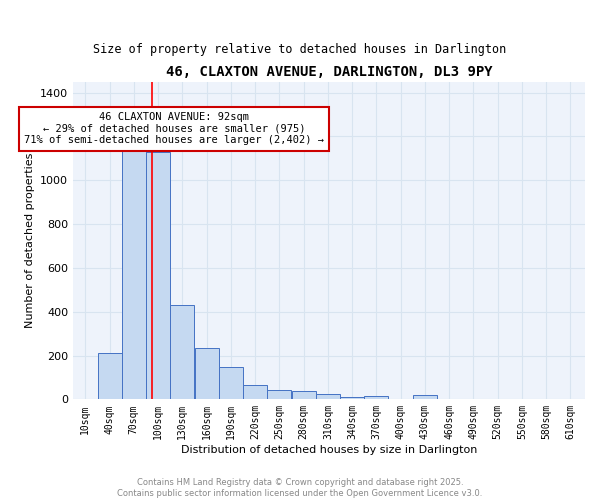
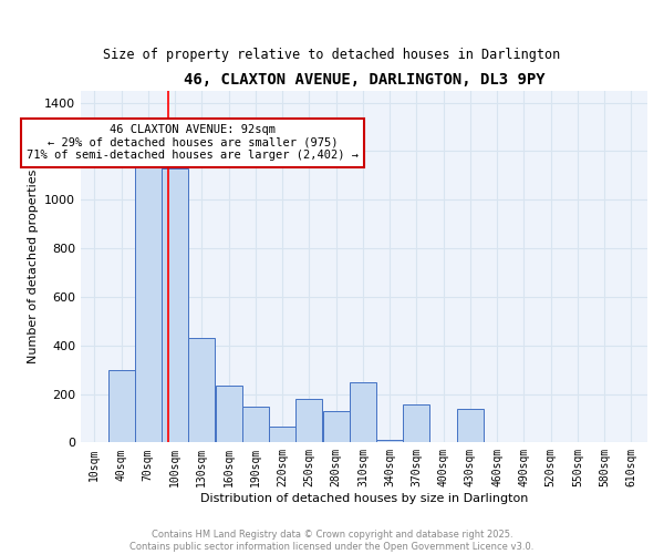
40sqm: 210 -> 300
250sqm: 43 -> 180
280sqm: 37 -> 130
310sqm: 25 -> 250
370sqm: 15 -> 155
430sqm: 18 -> 140
